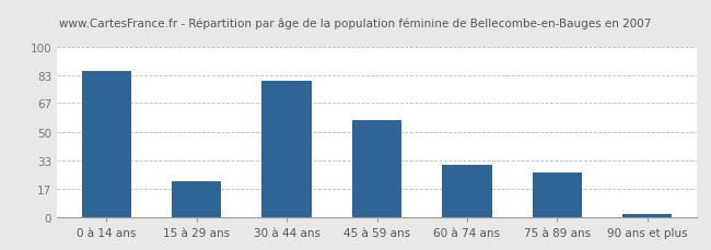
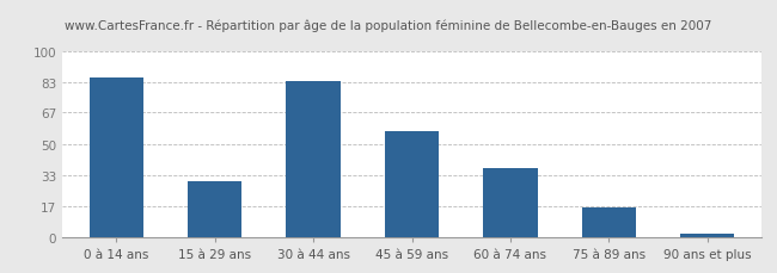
15 à 29 ans: 21 -> 30
30 à 44 ans: 80 -> 84
60 à 74 ans: 31 -> 37
75 à 89 ans: 26 -> 16
